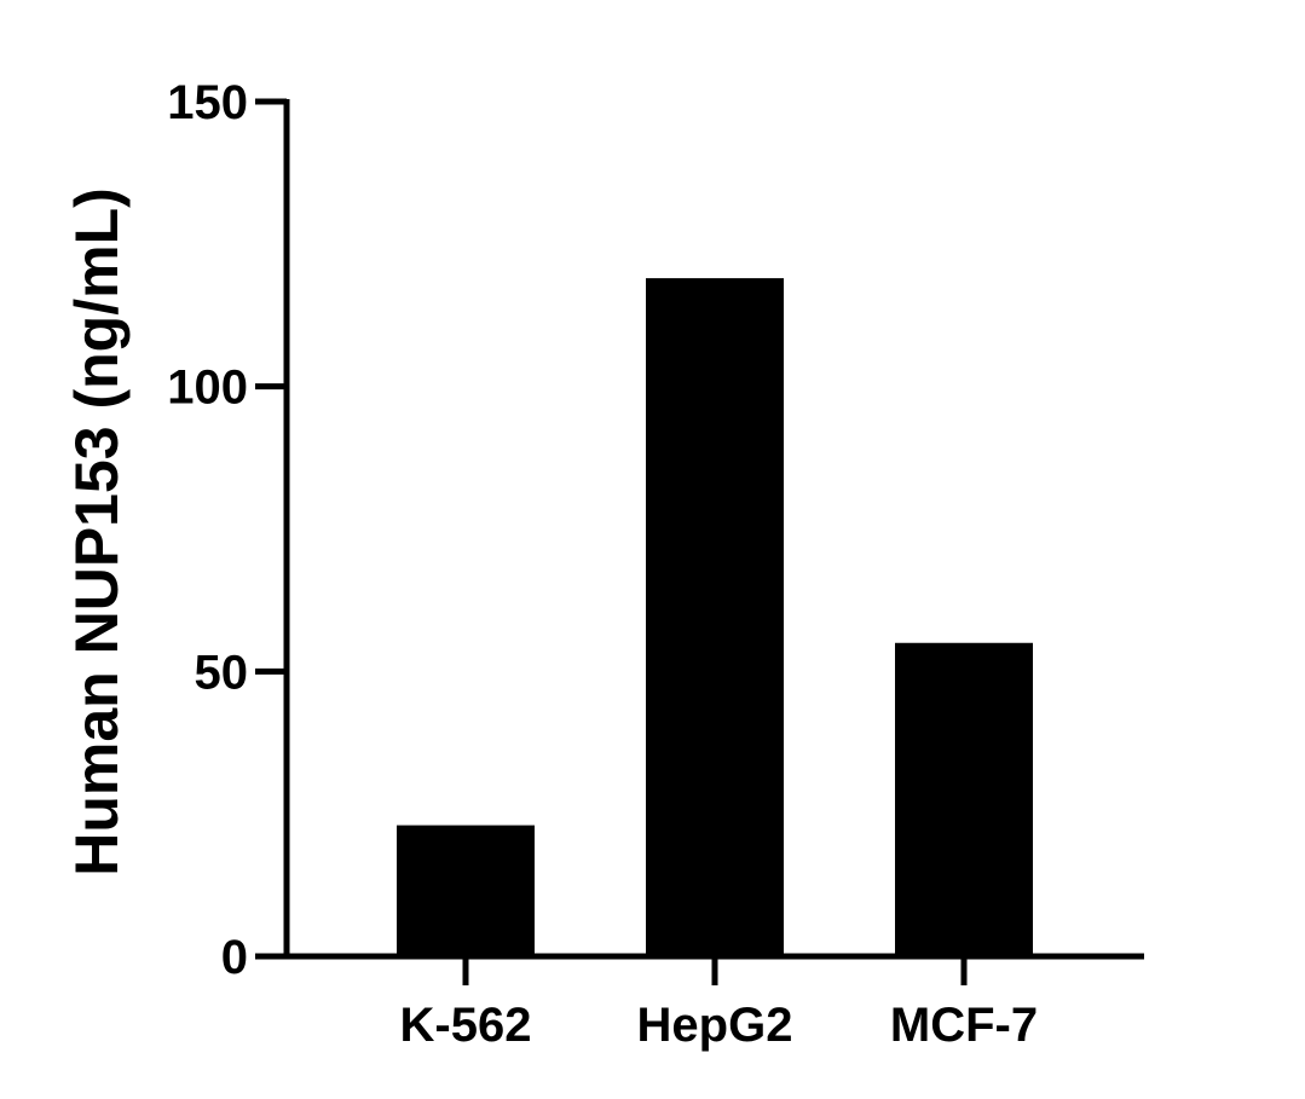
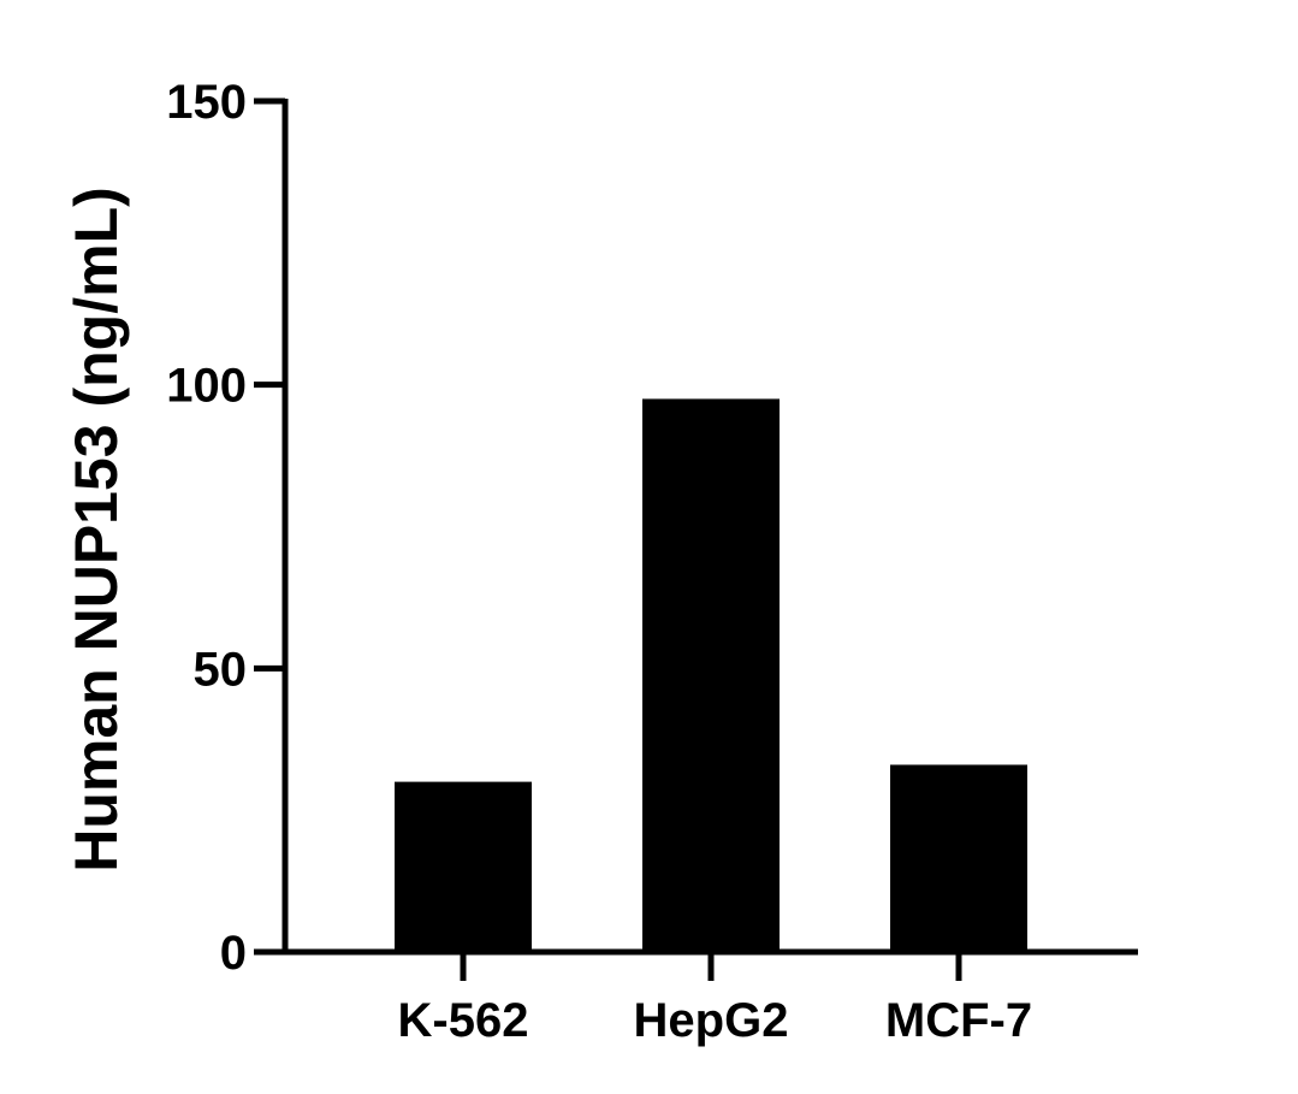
K-562: 23 -> 30
HepG2: 119 -> 98
MCF-7: 55 -> 33
